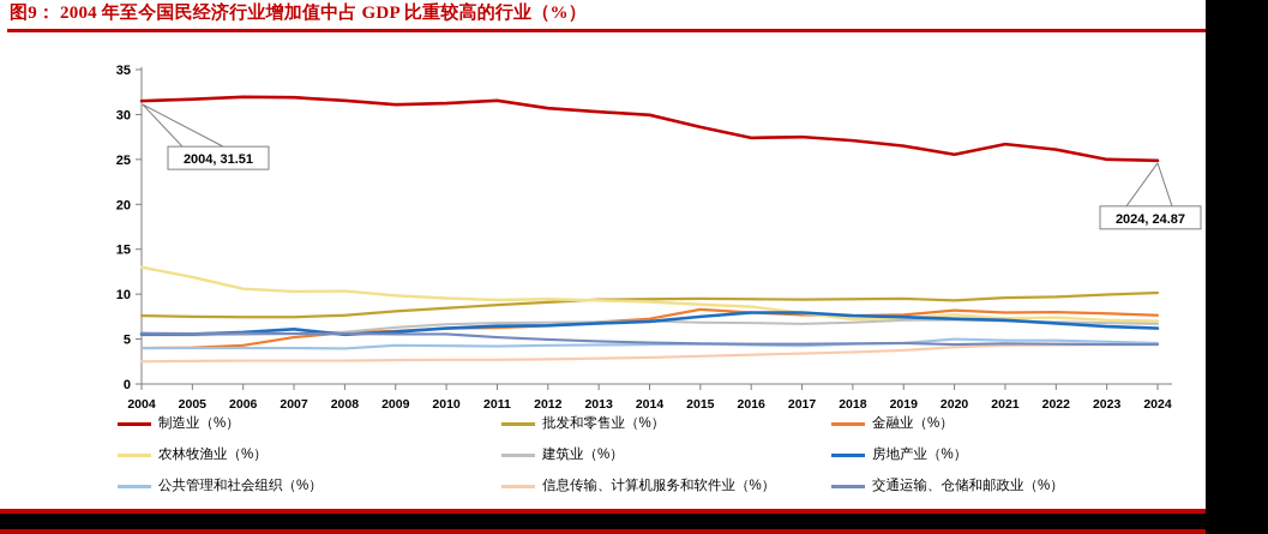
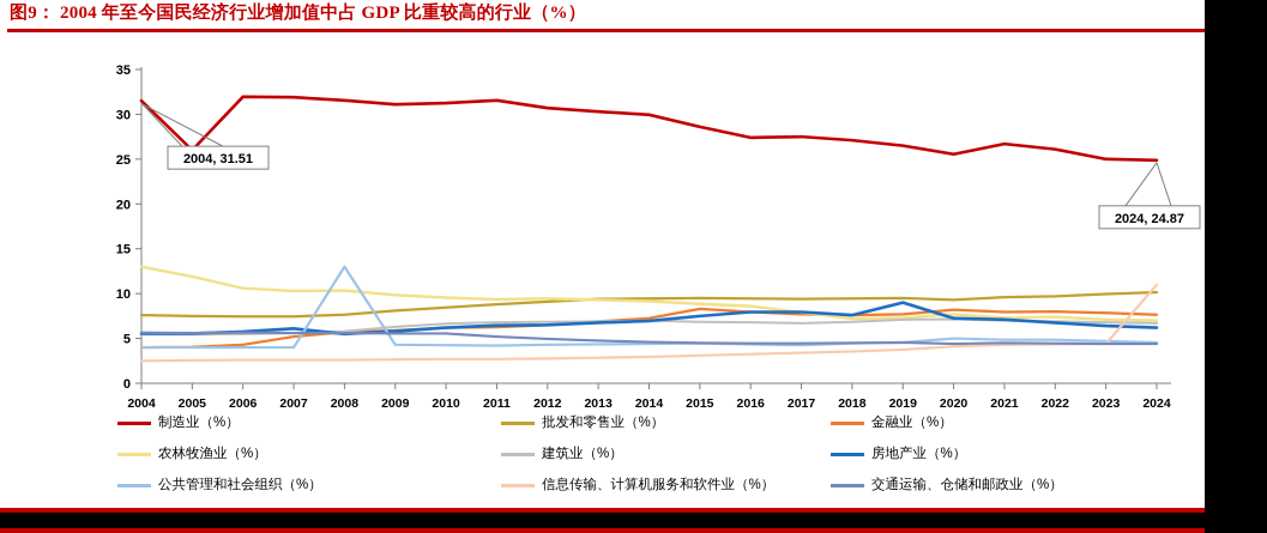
制造业（%）/2005: 32 -> 26
公共管理和社会组织（%）/2008: 4 -> 13
房地产业（%）/2019: 7 -> 9
信息传输、计算机服务和软件业（%）/2024: 4 -> 11
